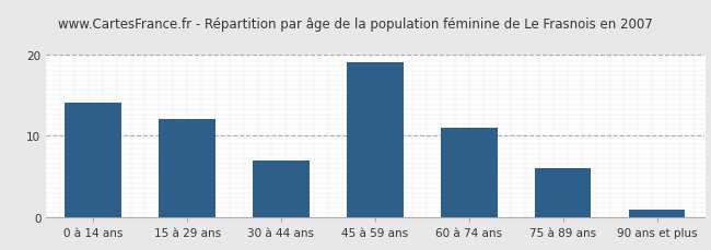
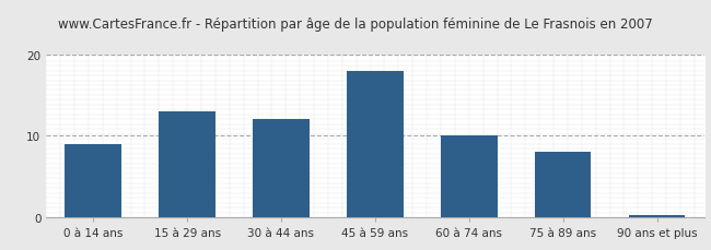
0 à 14 ans: 14.0 -> 9.0
15 à 29 ans: 12.0 -> 13.0
30 à 44 ans: 7.0 -> 12.0
45 à 59 ans: 19.0 -> 18.0
60 à 74 ans: 11.0 -> 10.0
75 à 89 ans: 6.0 -> 8.0
90 ans et plus: 1.0 -> 0.3
